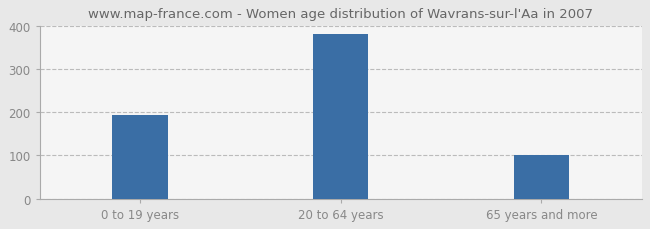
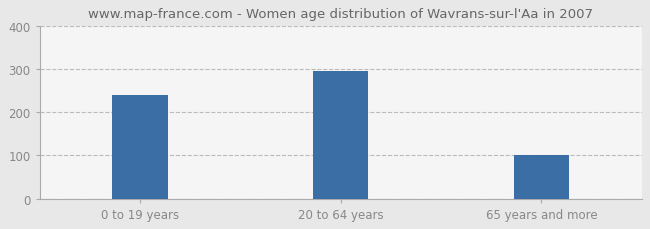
0 to 19 years: 193 -> 240
20 to 64 years: 380 -> 295
